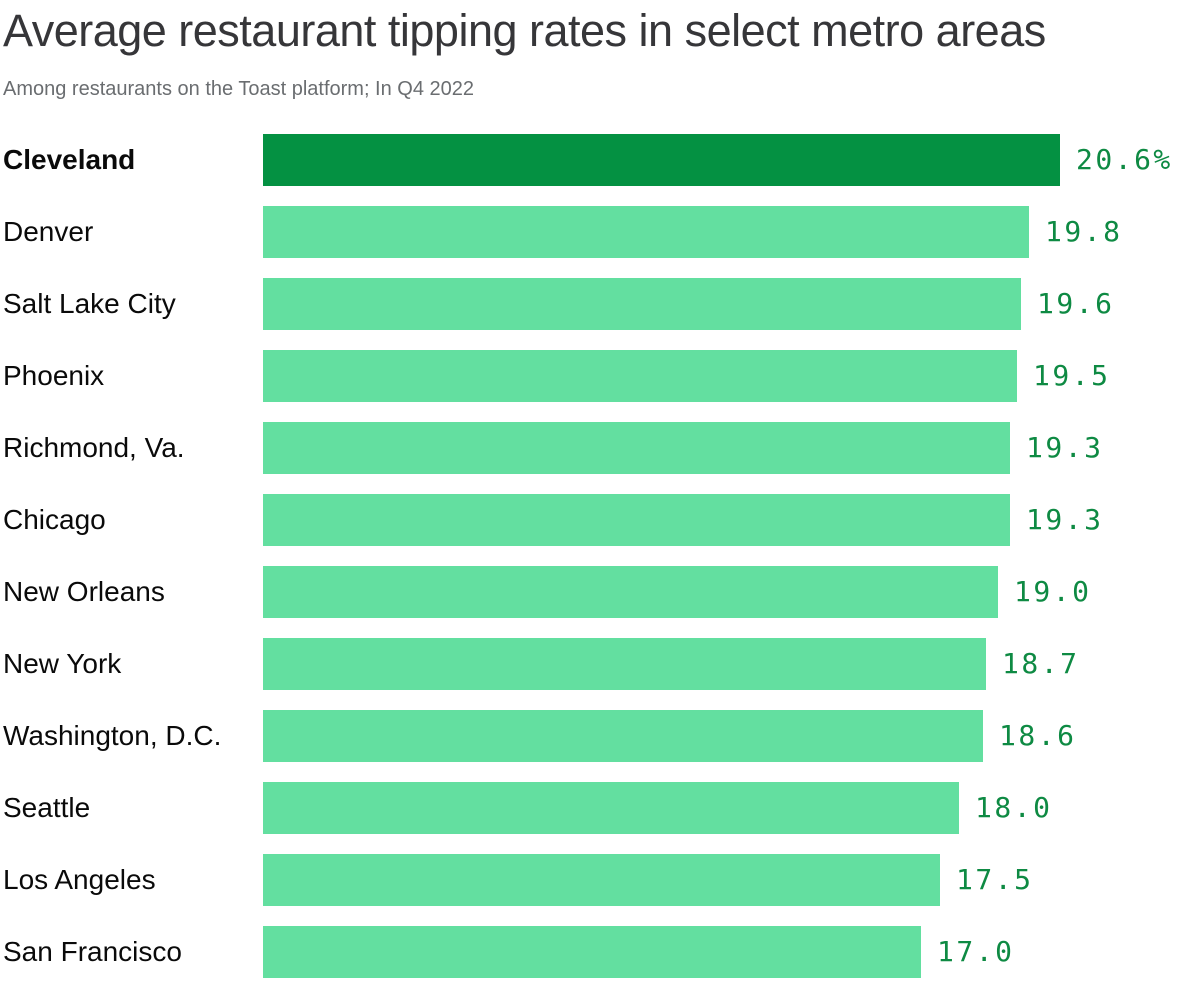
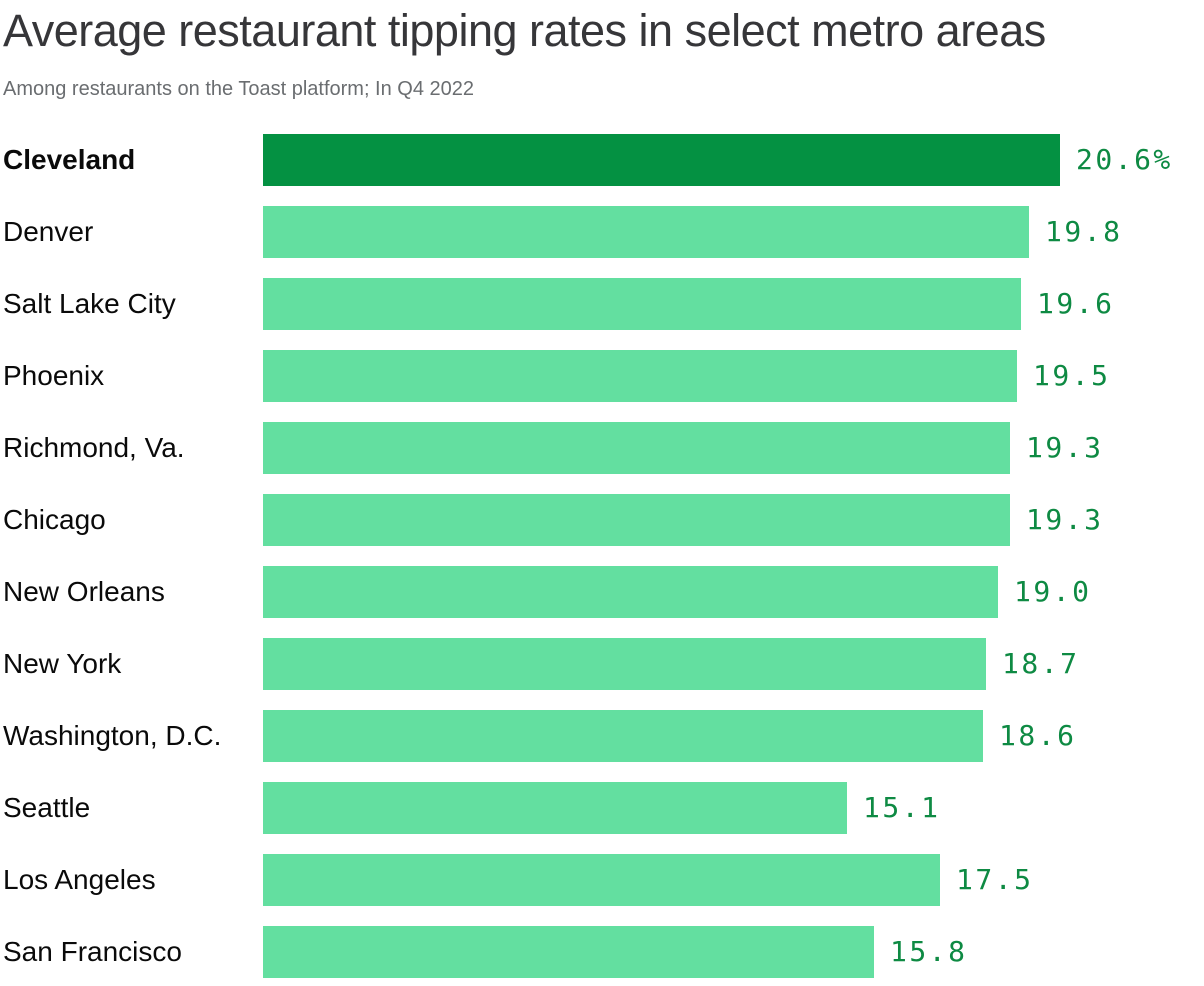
Seattle: 18.0 -> 15.1
San Francisco: 17.0 -> 15.8
